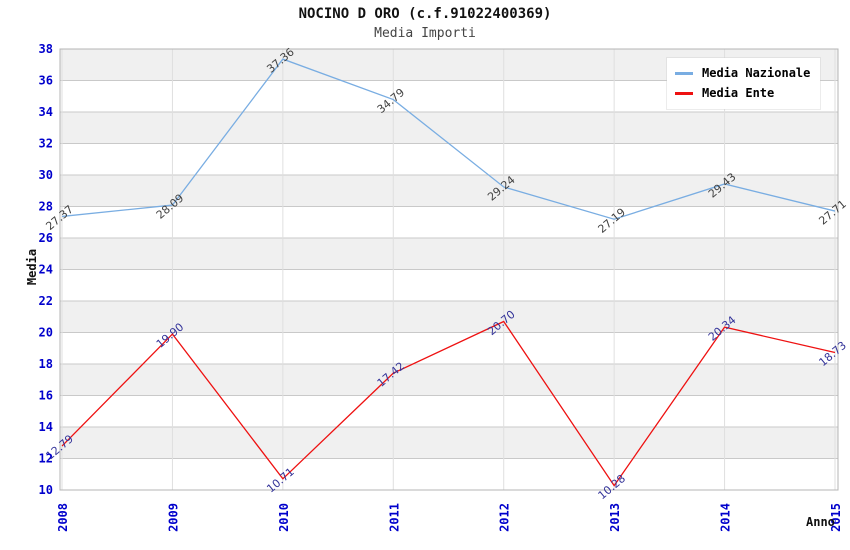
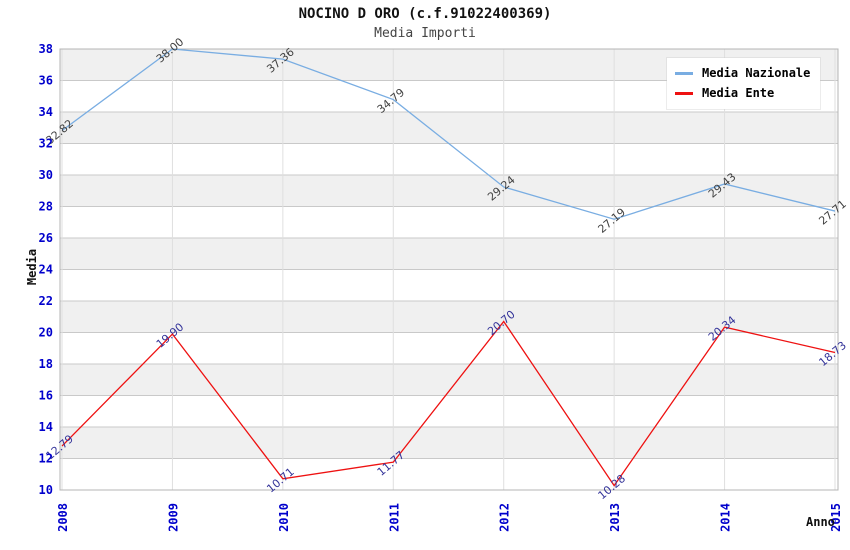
Media Nazionale/2008: 27.37 -> 32.82
Media Nazionale/2009: 28.09 -> 38.00
Media Ente/2011: 17.42 -> 11.77
